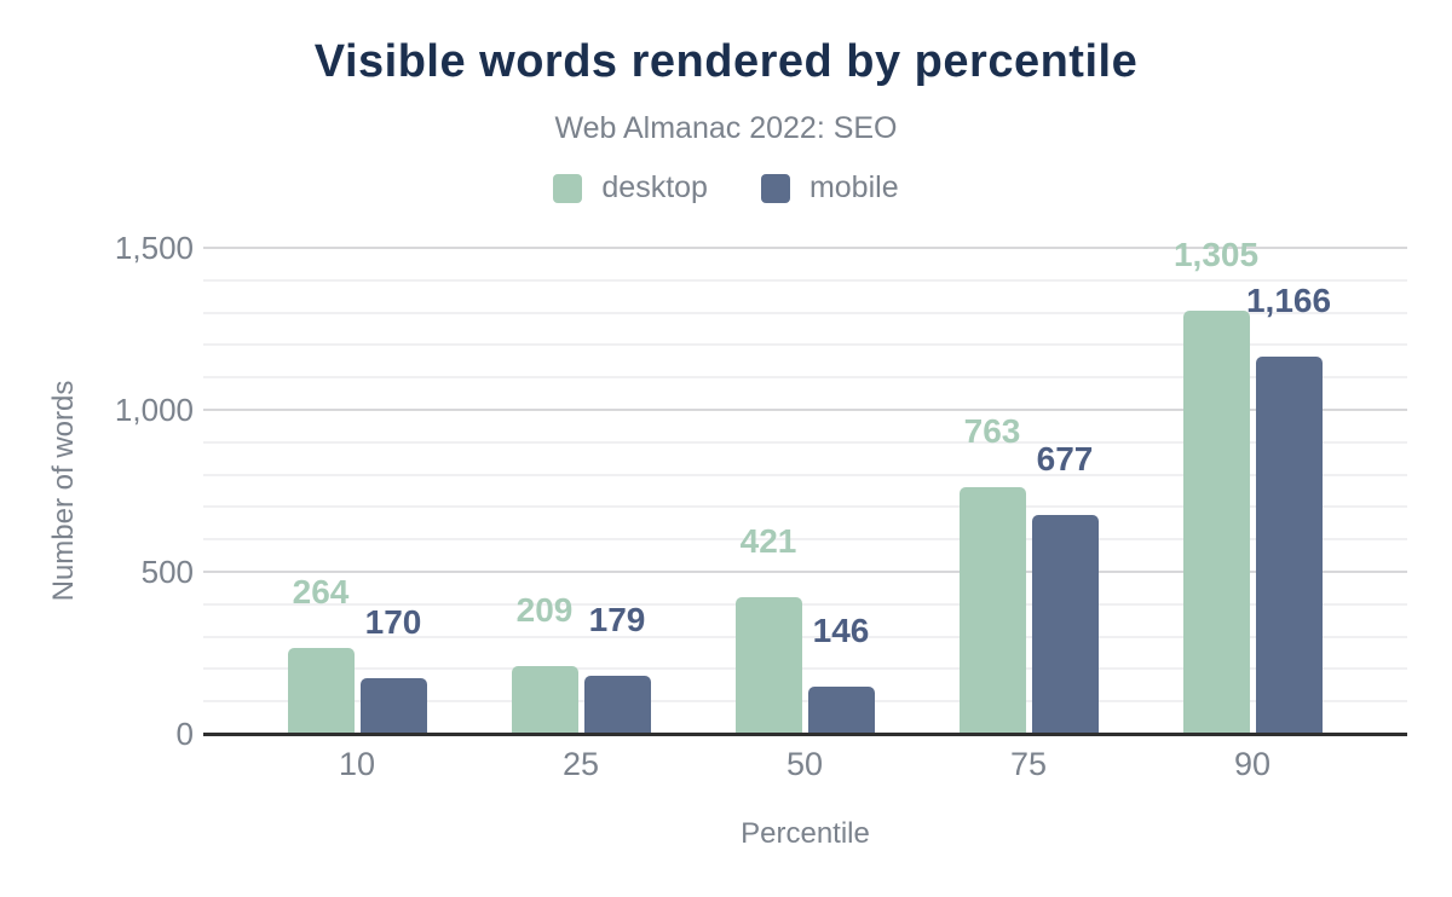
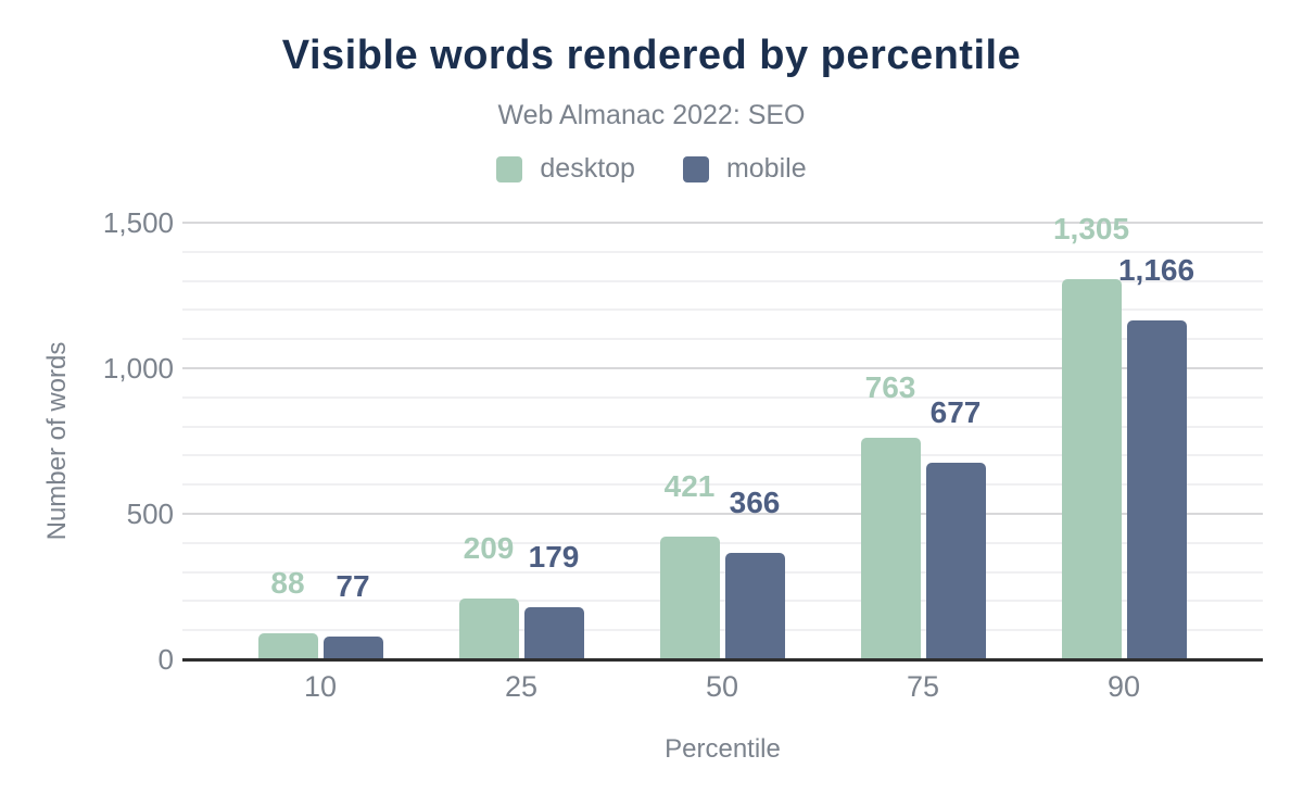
desktop/10: 264 -> 88
mobile/10: 170 -> 77
mobile/50: 146 -> 366
